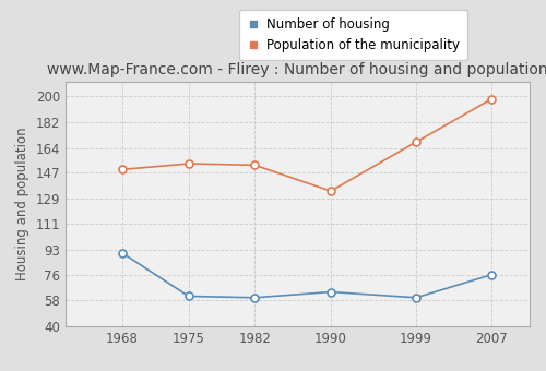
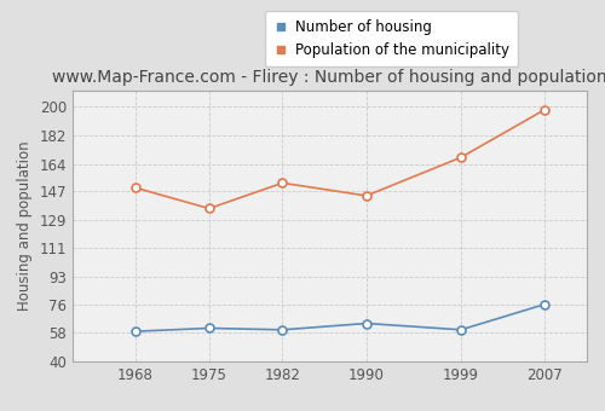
Number of housing/1968: 91 -> 59
Population of the municipality/1975: 153 -> 136
Population of the municipality/1990: 134 -> 144
